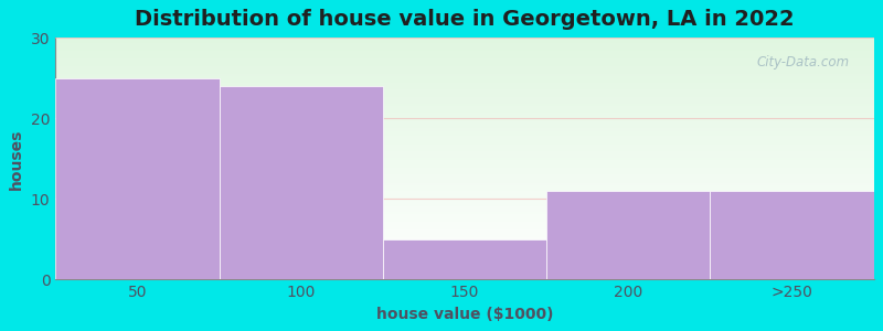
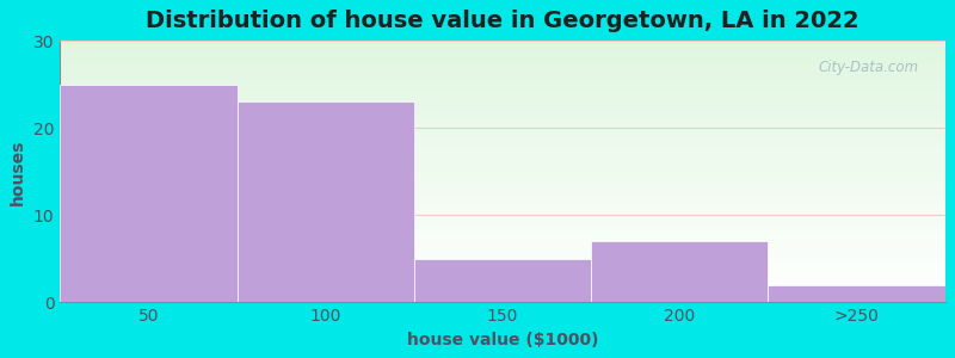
100: 24 -> 23
200: 11 -> 7
>250: 11 -> 2
